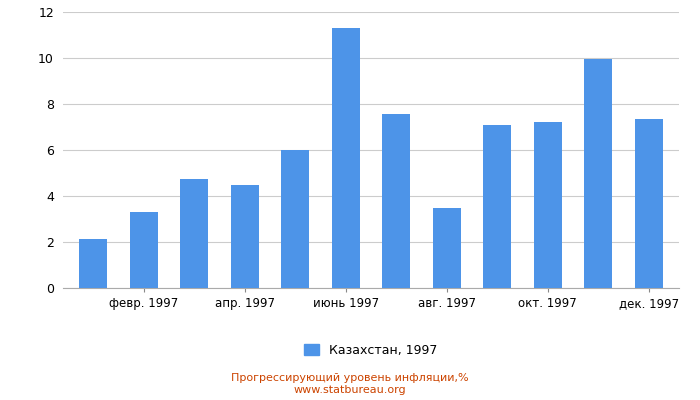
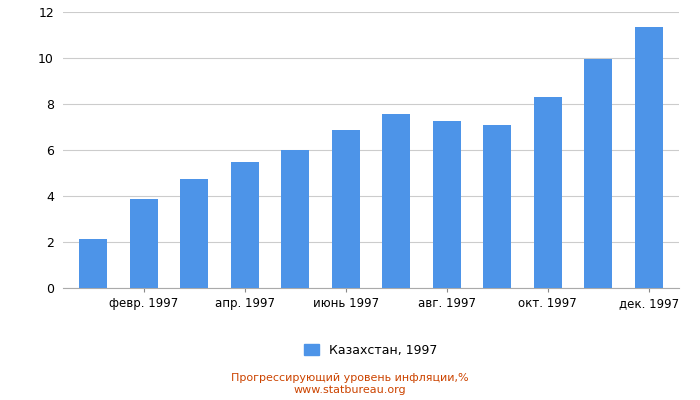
февр. 1997: 3.30 -> 3.85
апр. 1997: 4.50 -> 5.50
июнь 1997: 11.30 -> 6.85
авг. 1997: 3.50 -> 7.25
окт. 1997: 7.20 -> 8.30
дек. 1997: 7.35 -> 11.35
